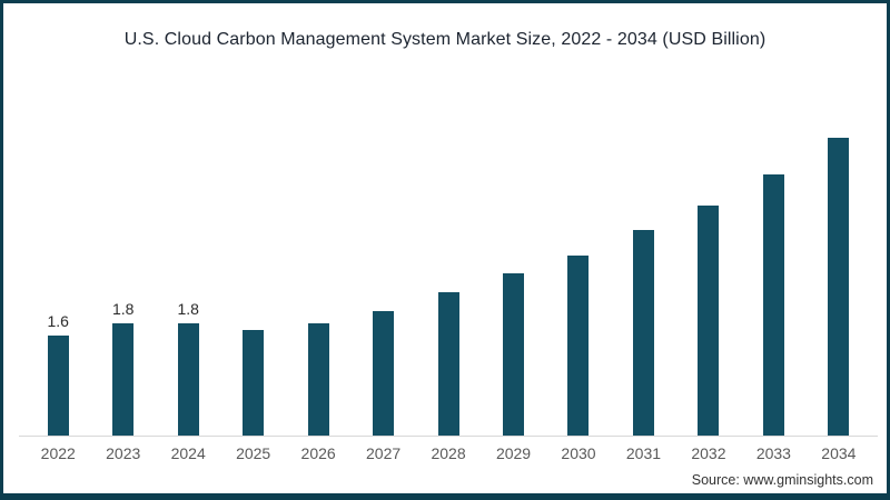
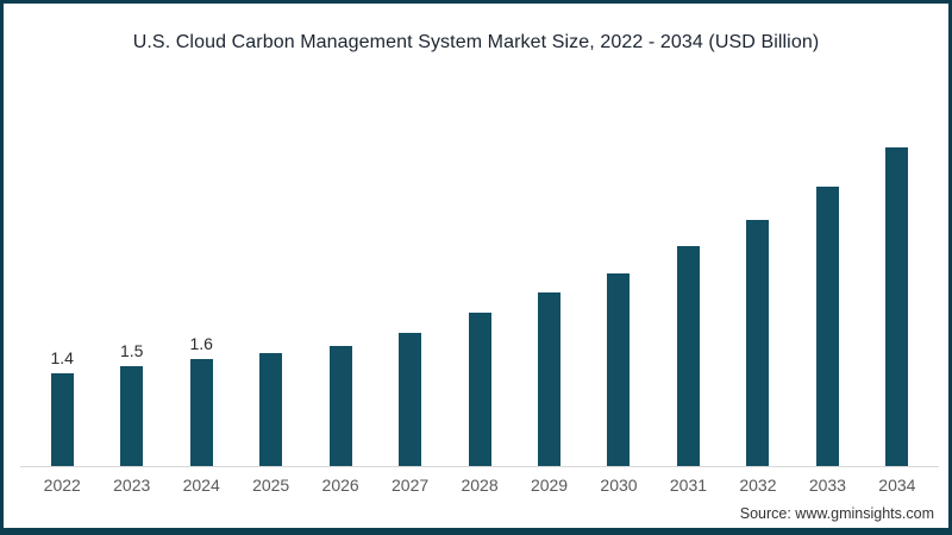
2022: 1.6 -> 1.4
2023: 1.8 -> 1.5
2024: 1.8 -> 1.6
